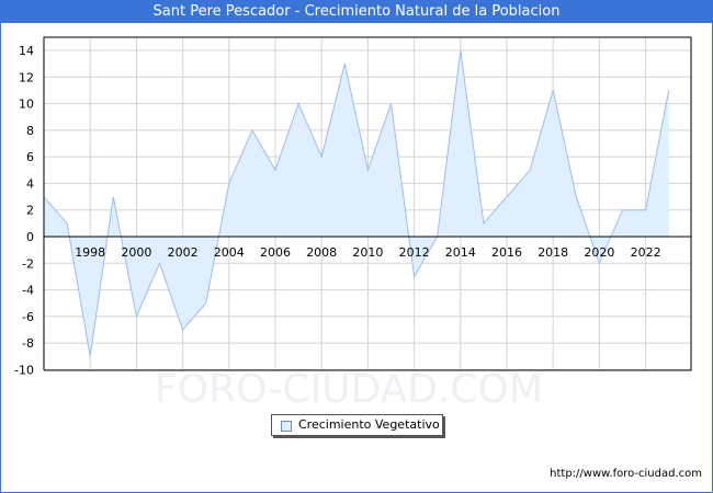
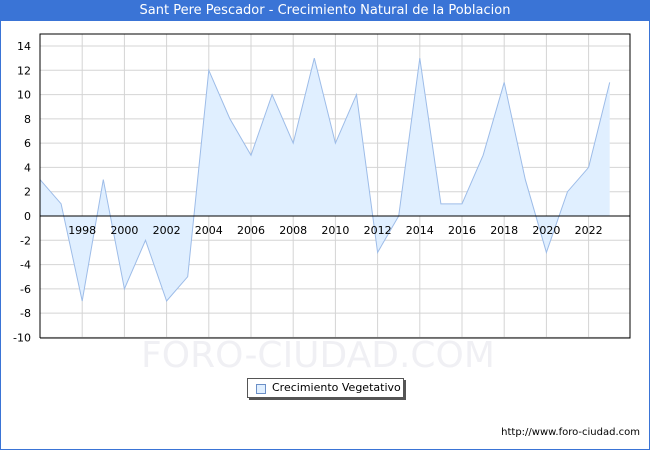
1998: -9 -> -7
2004: 4 -> 12
2010: 5 -> 6
2014: 14 -> 13
2016: 3 -> 1
2020: -2 -> -3
2022: 2 -> 4
